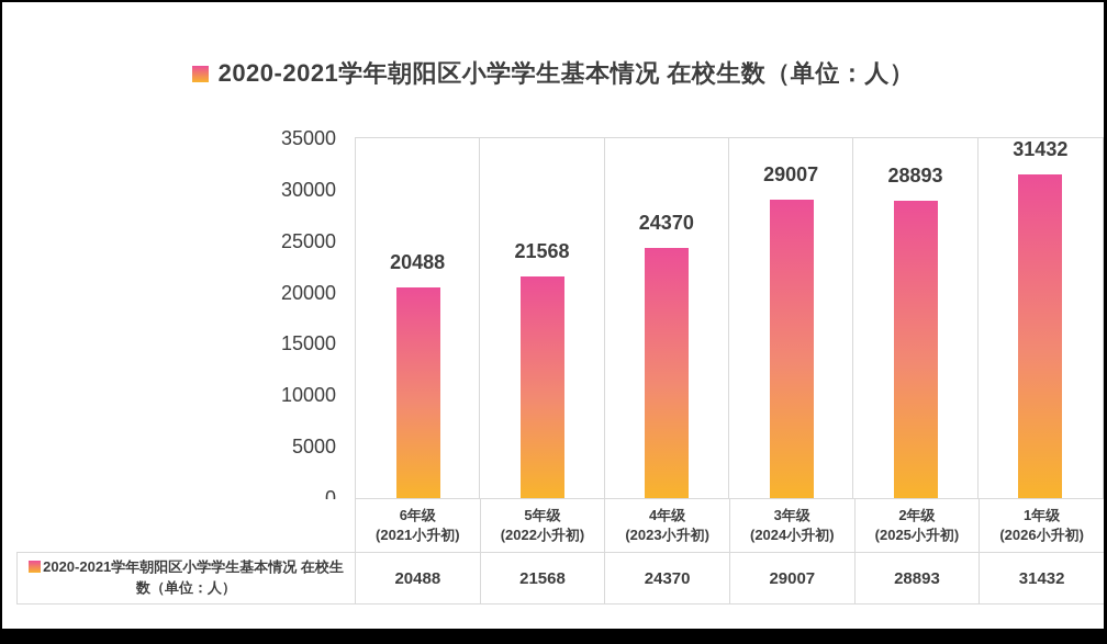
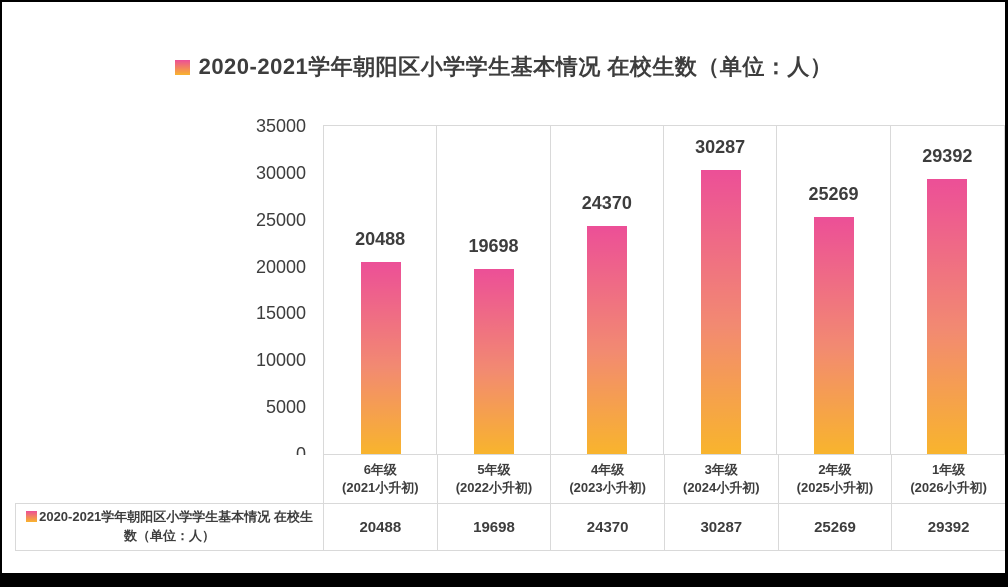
5年级 (2022小升初): 21568 -> 19698
3年级 (2024小升初): 29007 -> 30287
2年级 (2025小升初): 28893 -> 25269
1年级 (2026小升初): 31432 -> 29392
